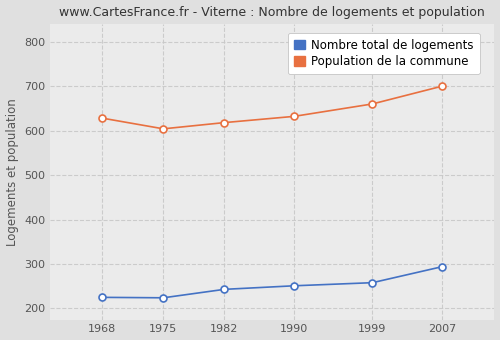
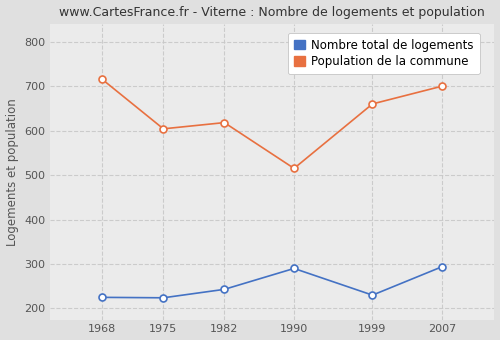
Population de la commune/1968: 628 -> 715
Nombre total de logements/1990: 251 -> 290
Population de la commune/1990: 632 -> 515
Nombre total de logements/1999: 258 -> 230
